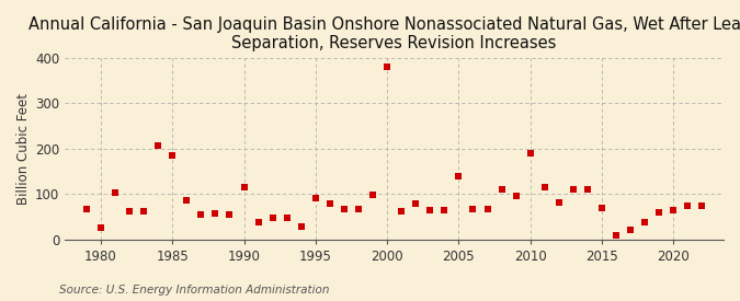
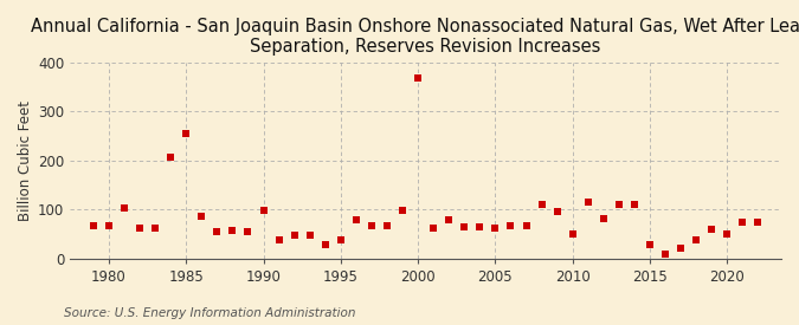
1980: 25 -> 68
1985: 185 -> 254
1990: 115 -> 97
1995: 90 -> 38
2000: 380 -> 367
2005: 140 -> 63
2010: 190 -> 50
2015: 70 -> 28
2020: 65 -> 50
